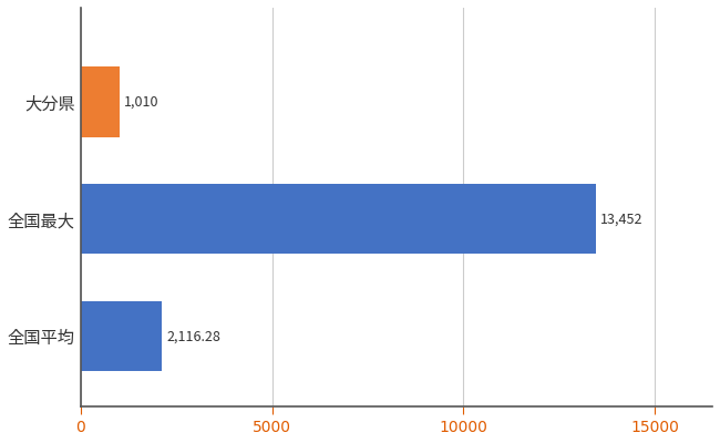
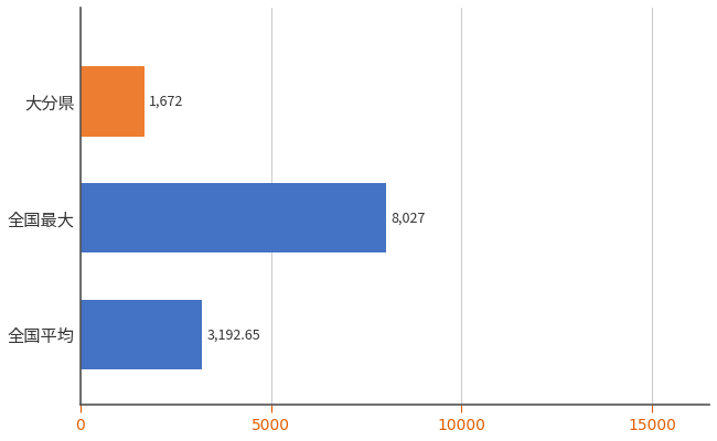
大分県: 1,010 -> 1,672
全国最大: 13,452 -> 8,027
全国平均: 2,116.28 -> 3,192.65
